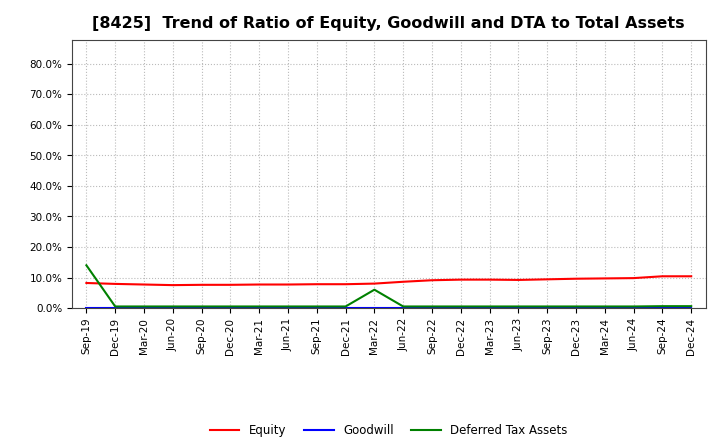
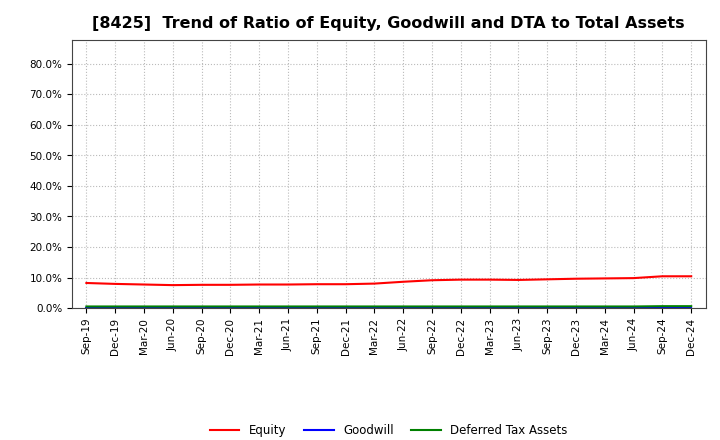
Deferred Tax Assets/Sep-19: 14.0% -> 0.5%
Deferred Tax Assets/Mar-22: 6.0% -> 0.5%
